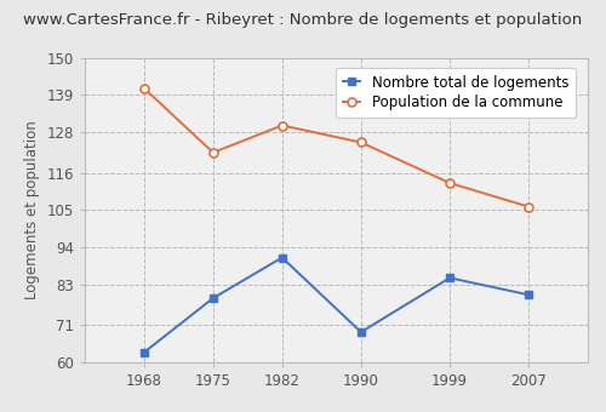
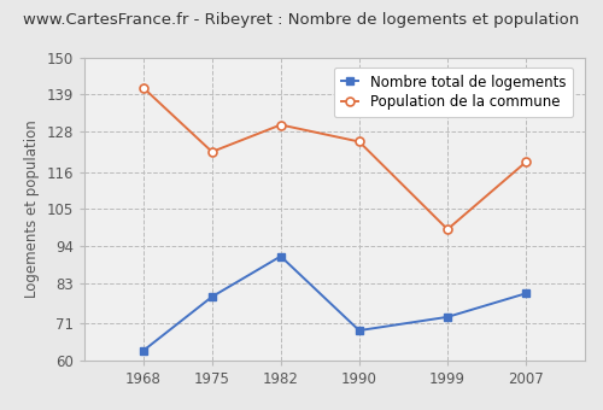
Nombre total de logements/1999: 85 -> 73
Population de la commune/1999: 113 -> 99
Population de la commune/2007: 106 -> 119
